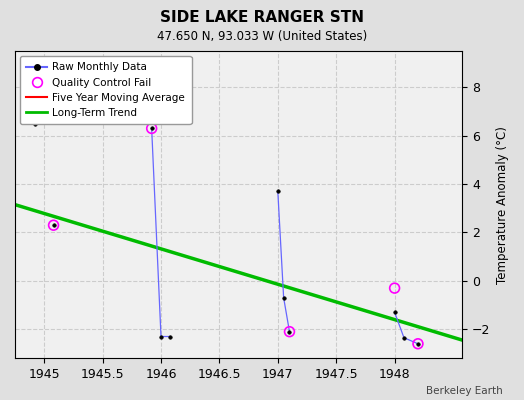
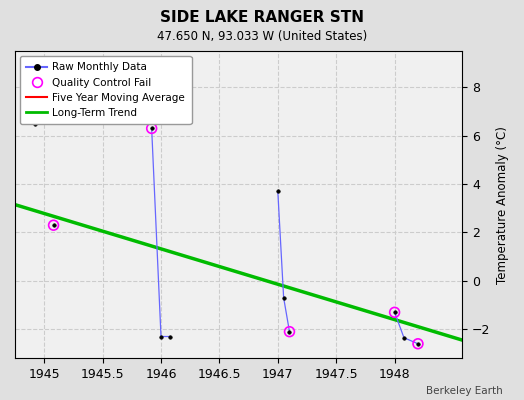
Quality Control Fail/1948: -0.3 -> -1.3
